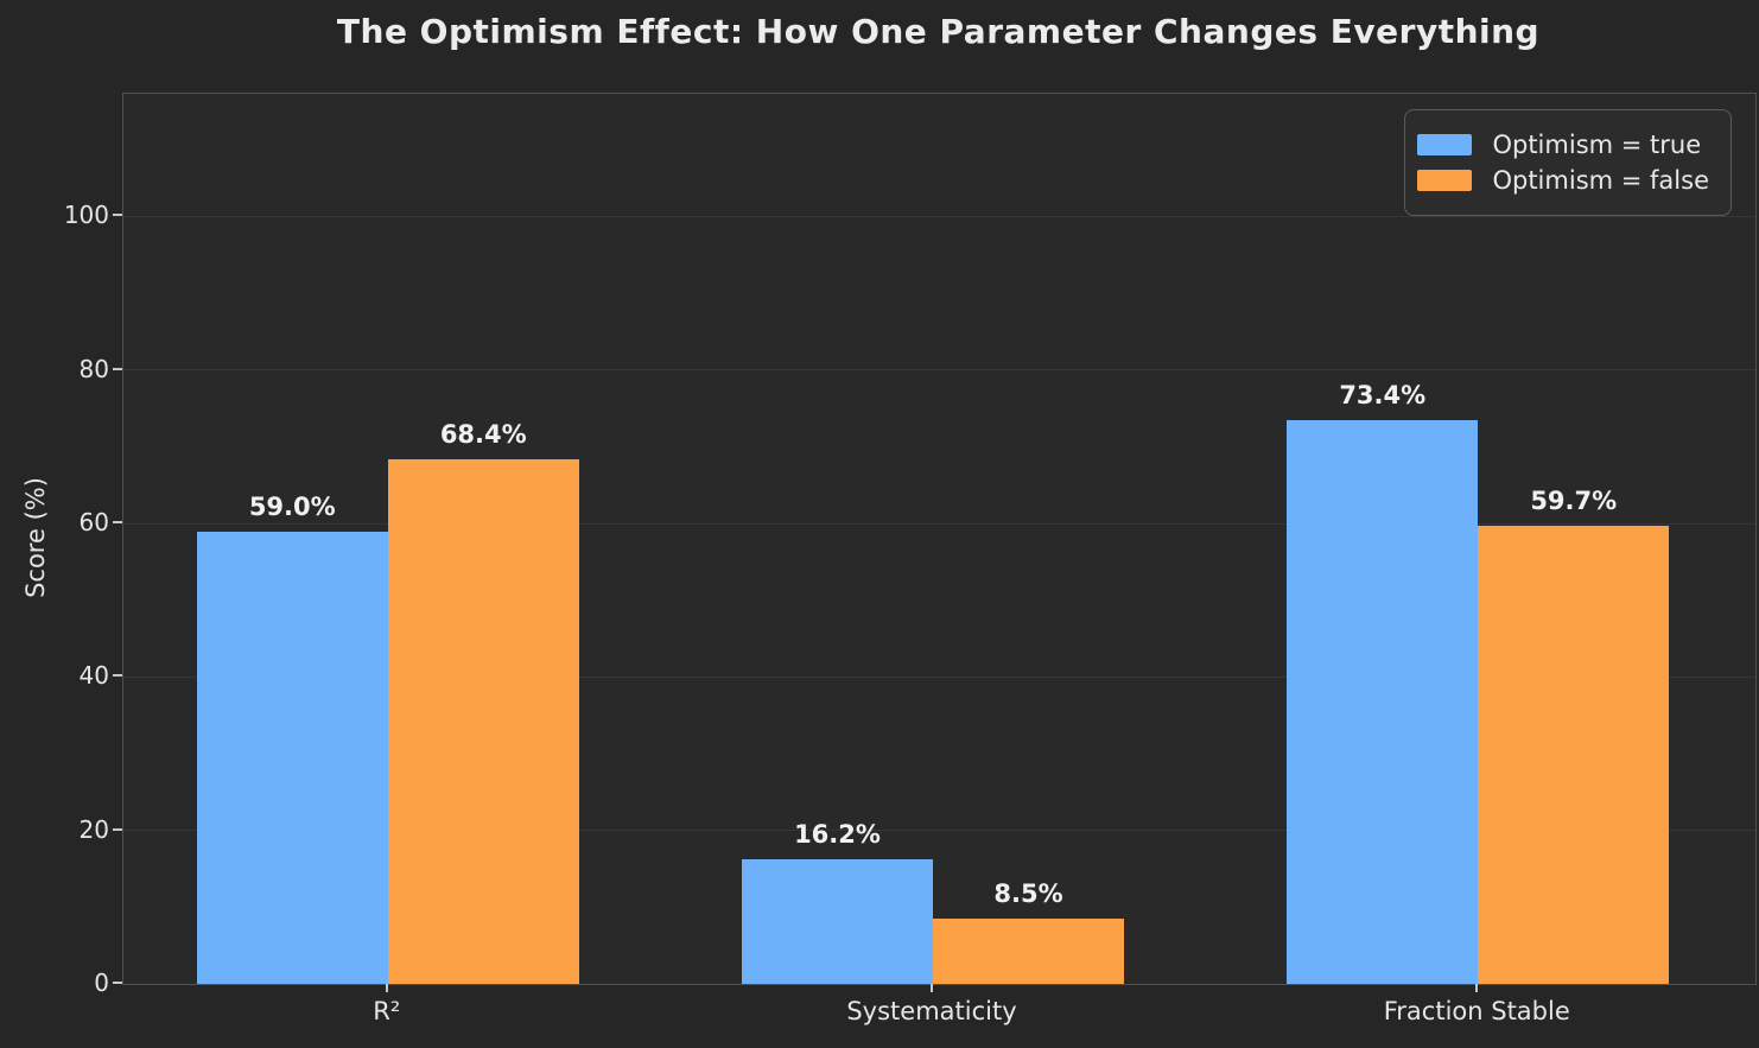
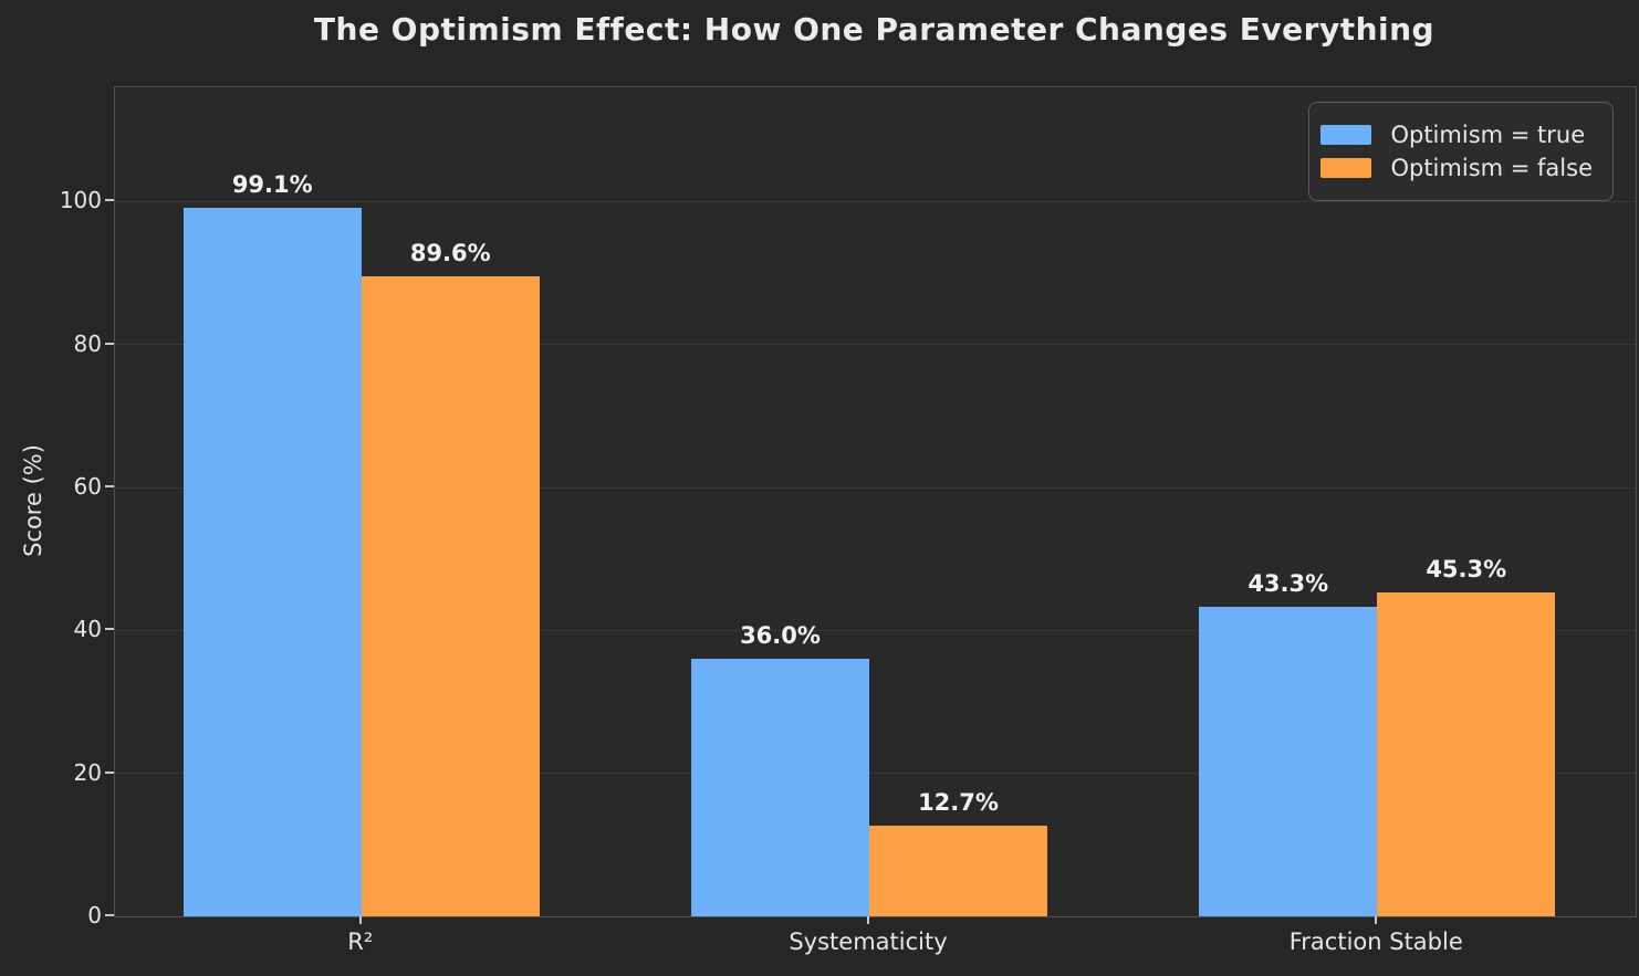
Optimism = true/R²: 59.0% -> 99.1%
Optimism = false/R²: 68.4% -> 89.6%
Optimism = true/Systematicity: 16.2% -> 36.0%
Optimism = false/Systematicity: 8.5% -> 12.7%
Optimism = true/Fraction Stable: 73.4% -> 43.3%
Optimism = false/Fraction Stable: 59.7% -> 45.3%
